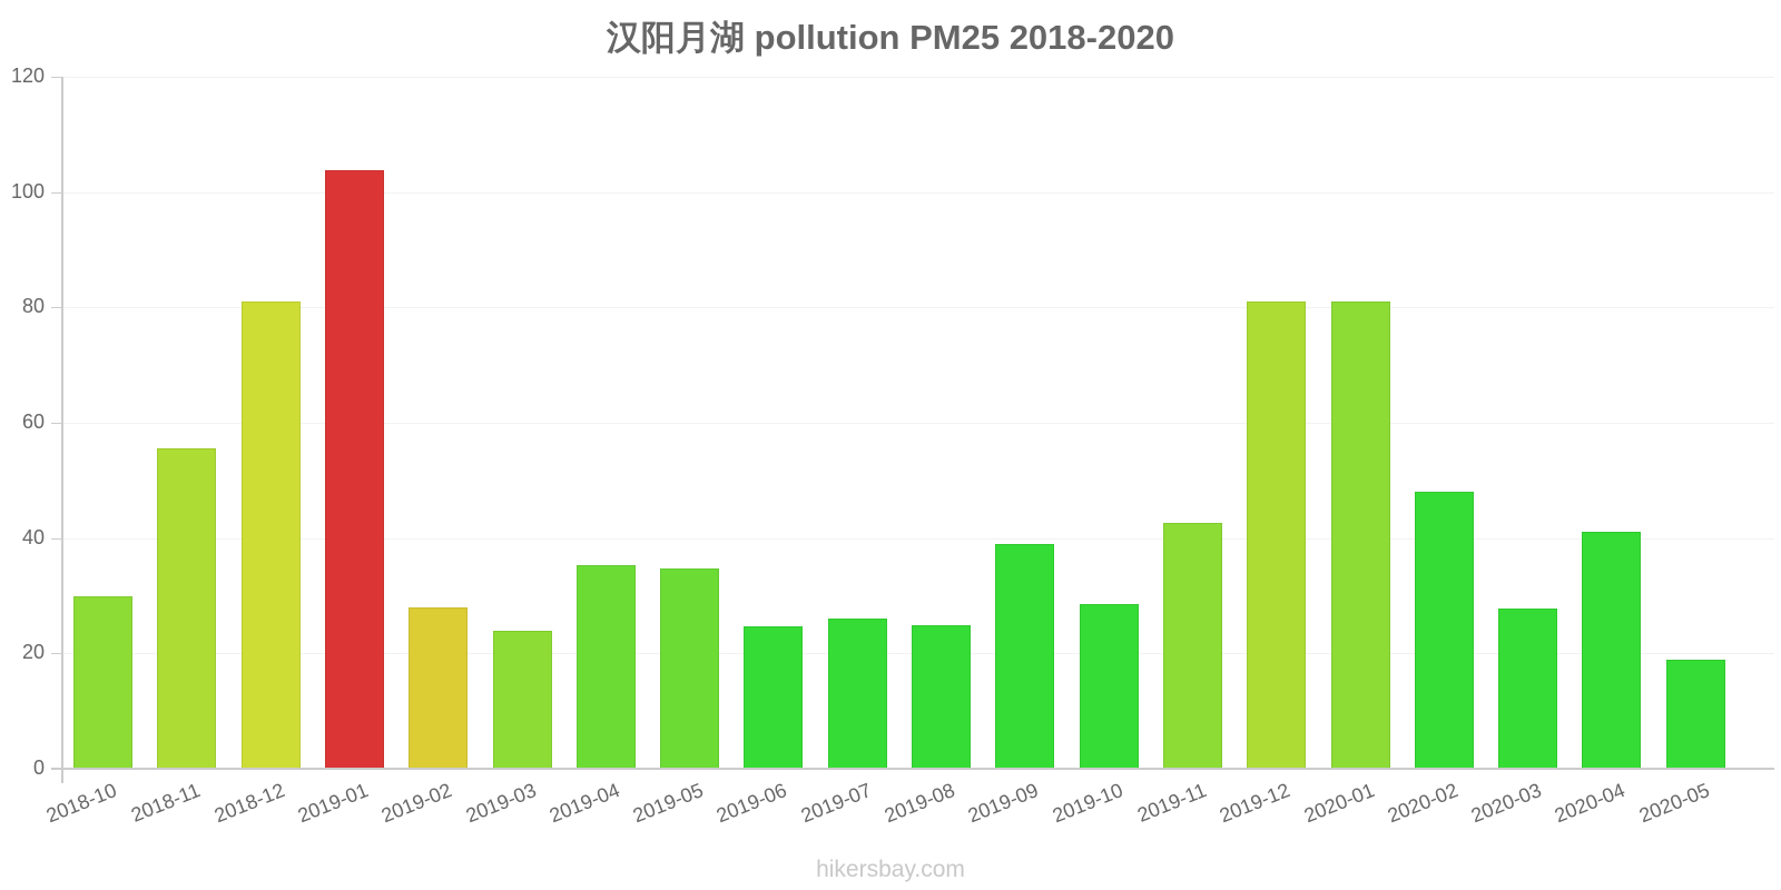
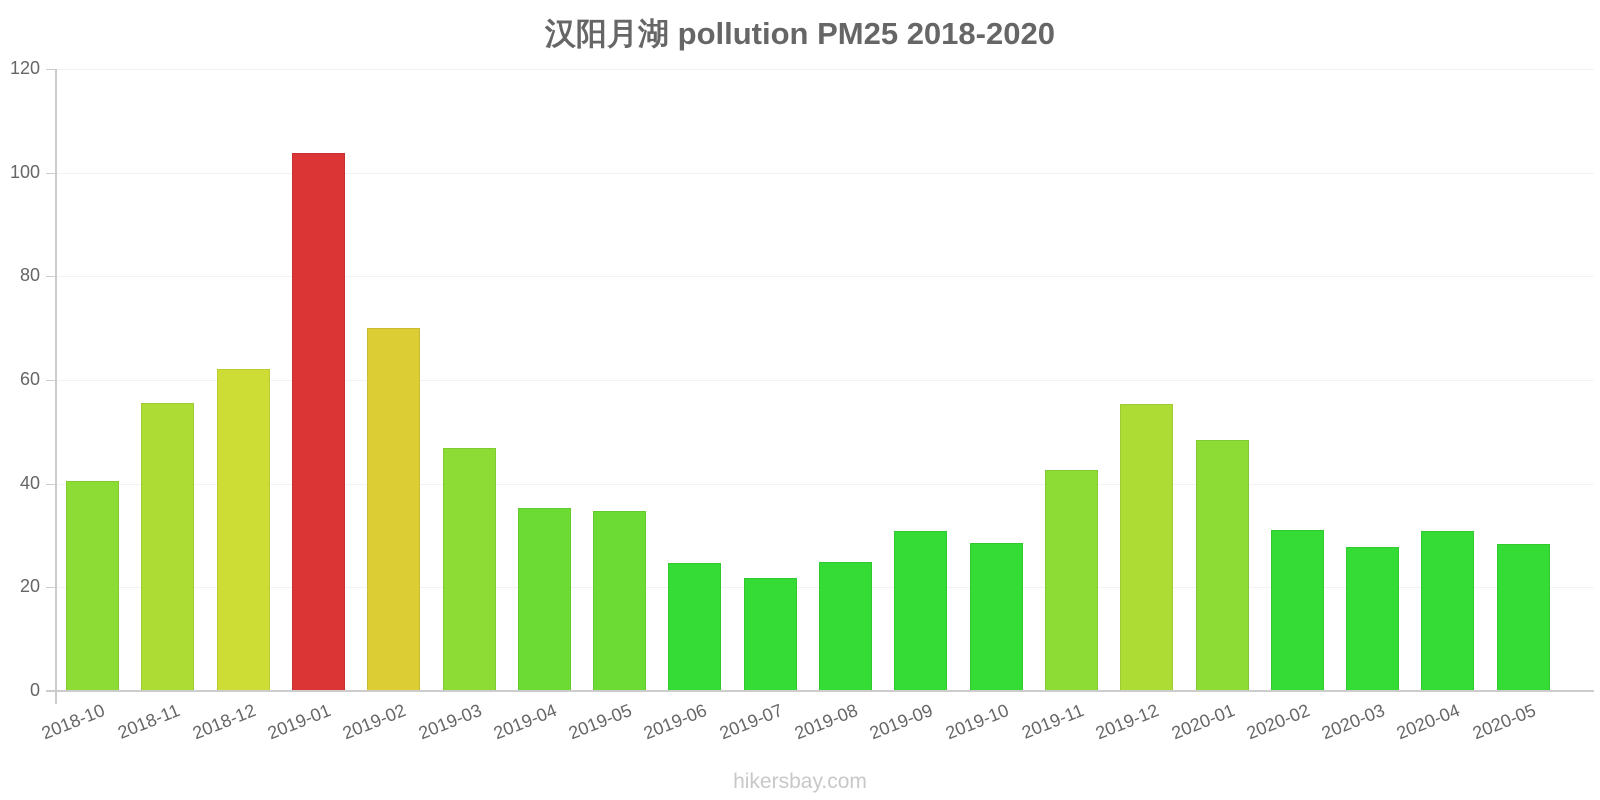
2018-10: 30 -> 40
2018-12: 81 -> 62
2019-02: 28 -> 70
2019-03: 24 -> 47
2019-07: 26 -> 22
2019-09: 39 -> 31
2019-12: 81 -> 55
2020-01: 81 -> 48
2020-02: 48 -> 31
2020-04: 41 -> 31
2020-05: 19 -> 28
